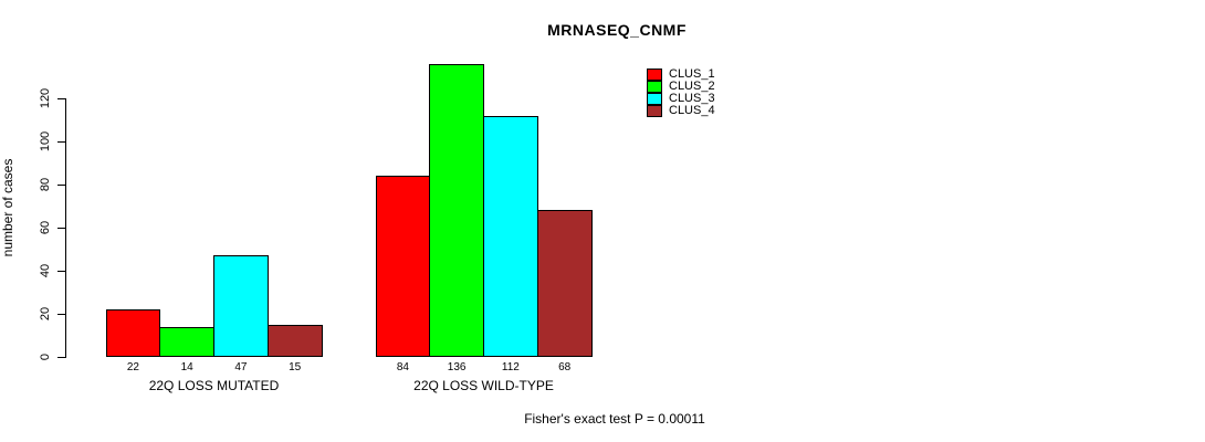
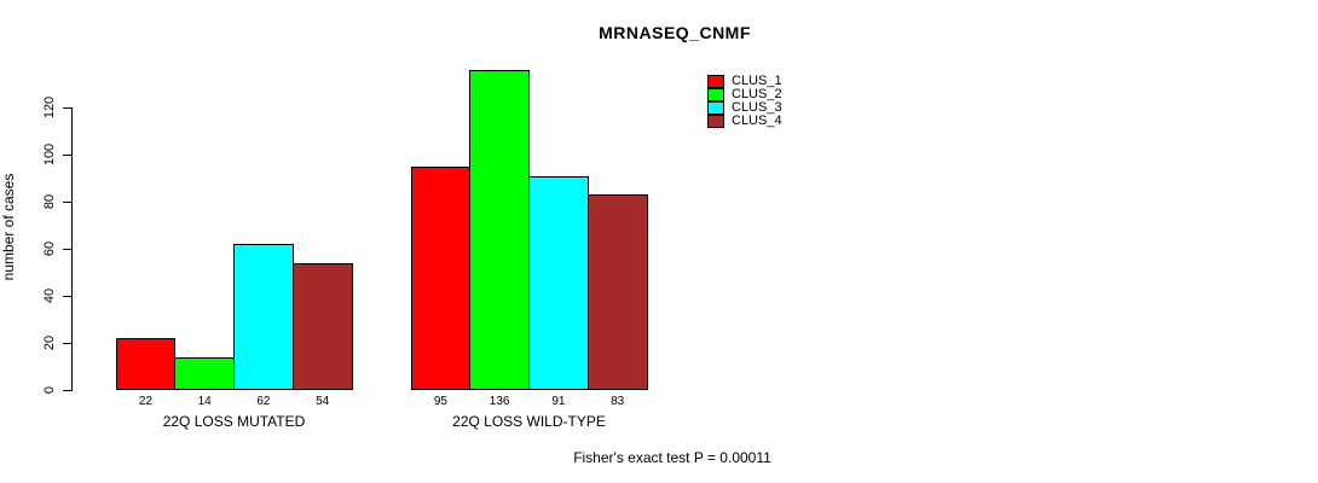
CLUS_3/22Q LOSS MUTATED: 47 -> 62
CLUS_4/22Q LOSS MUTATED: 15 -> 54
CLUS_1/22Q LOSS WILD-TYPE: 84 -> 95
CLUS_3/22Q LOSS WILD-TYPE: 112 -> 91
CLUS_4/22Q LOSS WILD-TYPE: 68 -> 83
